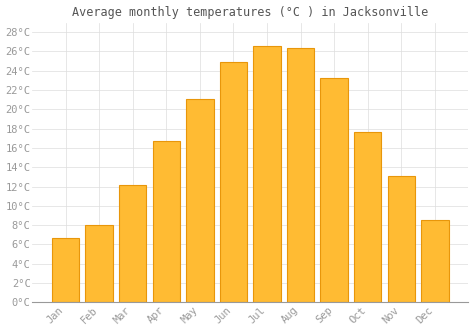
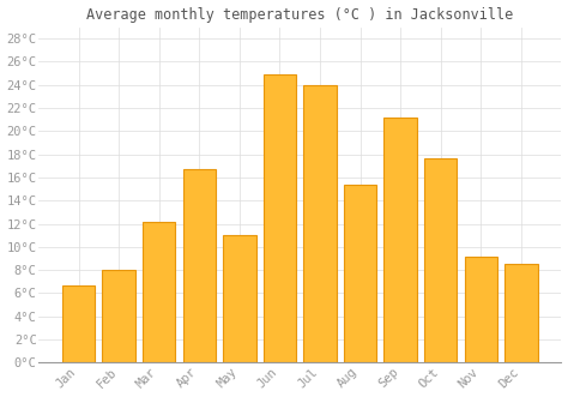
May: 21.1°C -> 11.0°C
Jul: 26.6°C -> 24.0°C
Aug: 26.4°C -> 15.4°C
Sep: 23.3°C -> 21.2°C
Nov: 13.1°C -> 9.2°C
